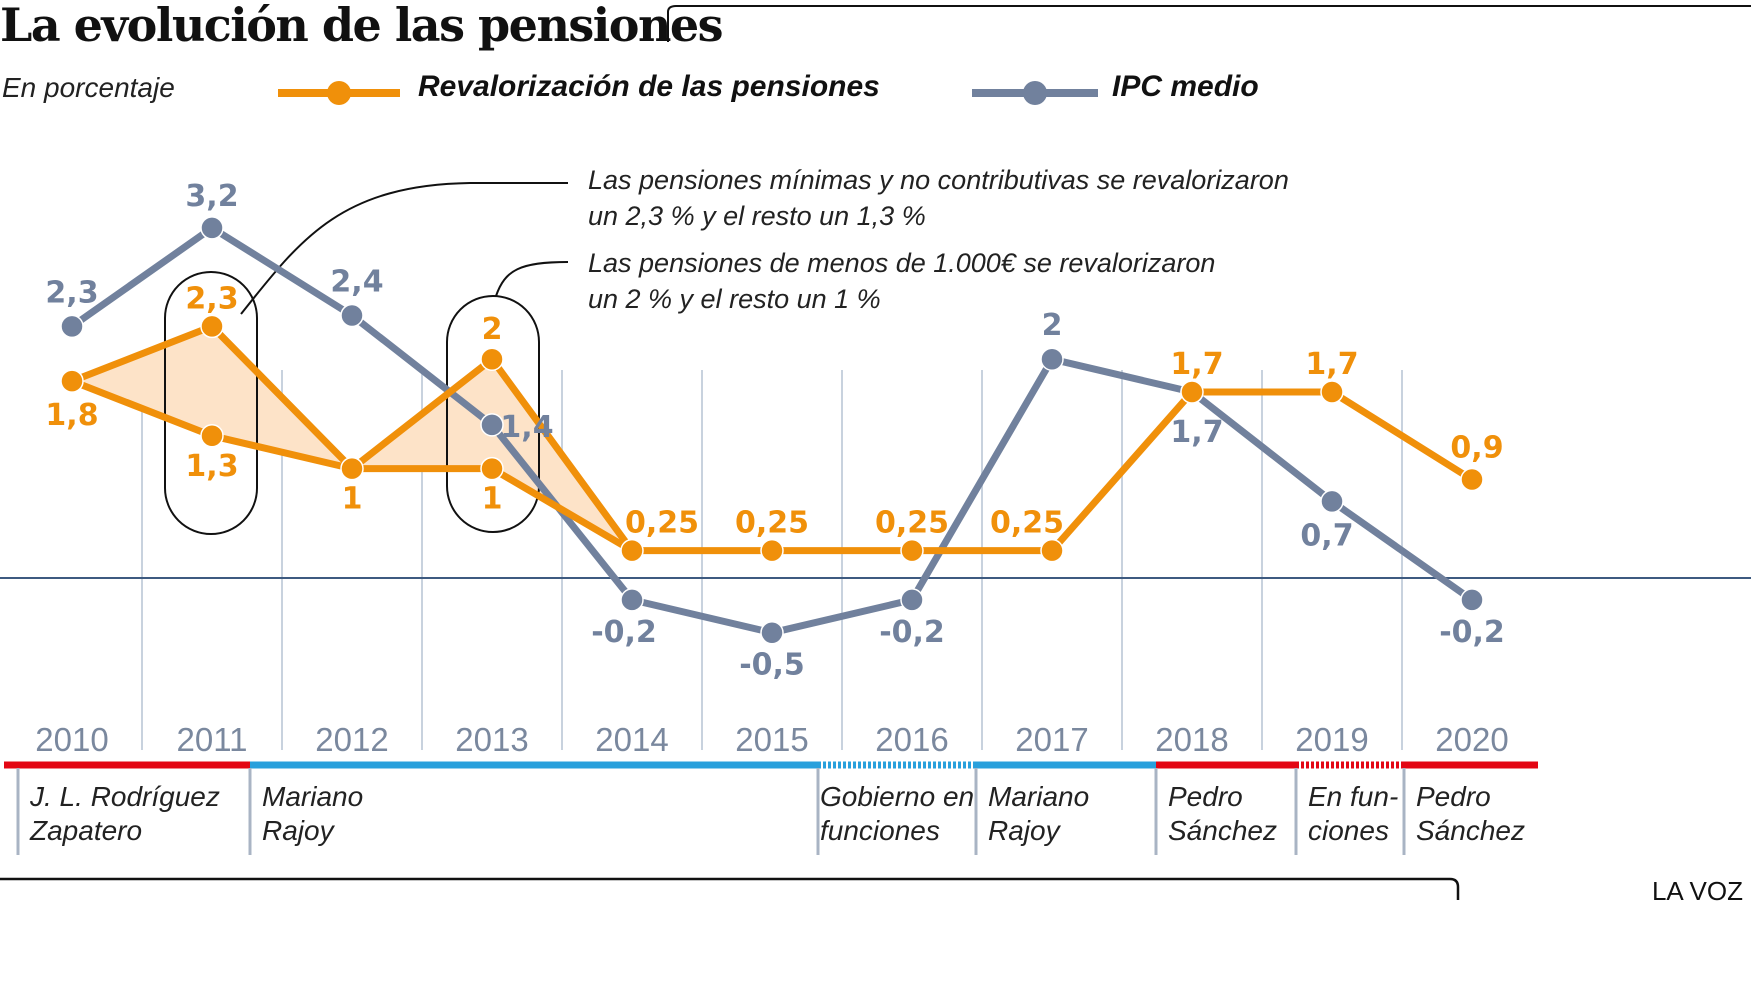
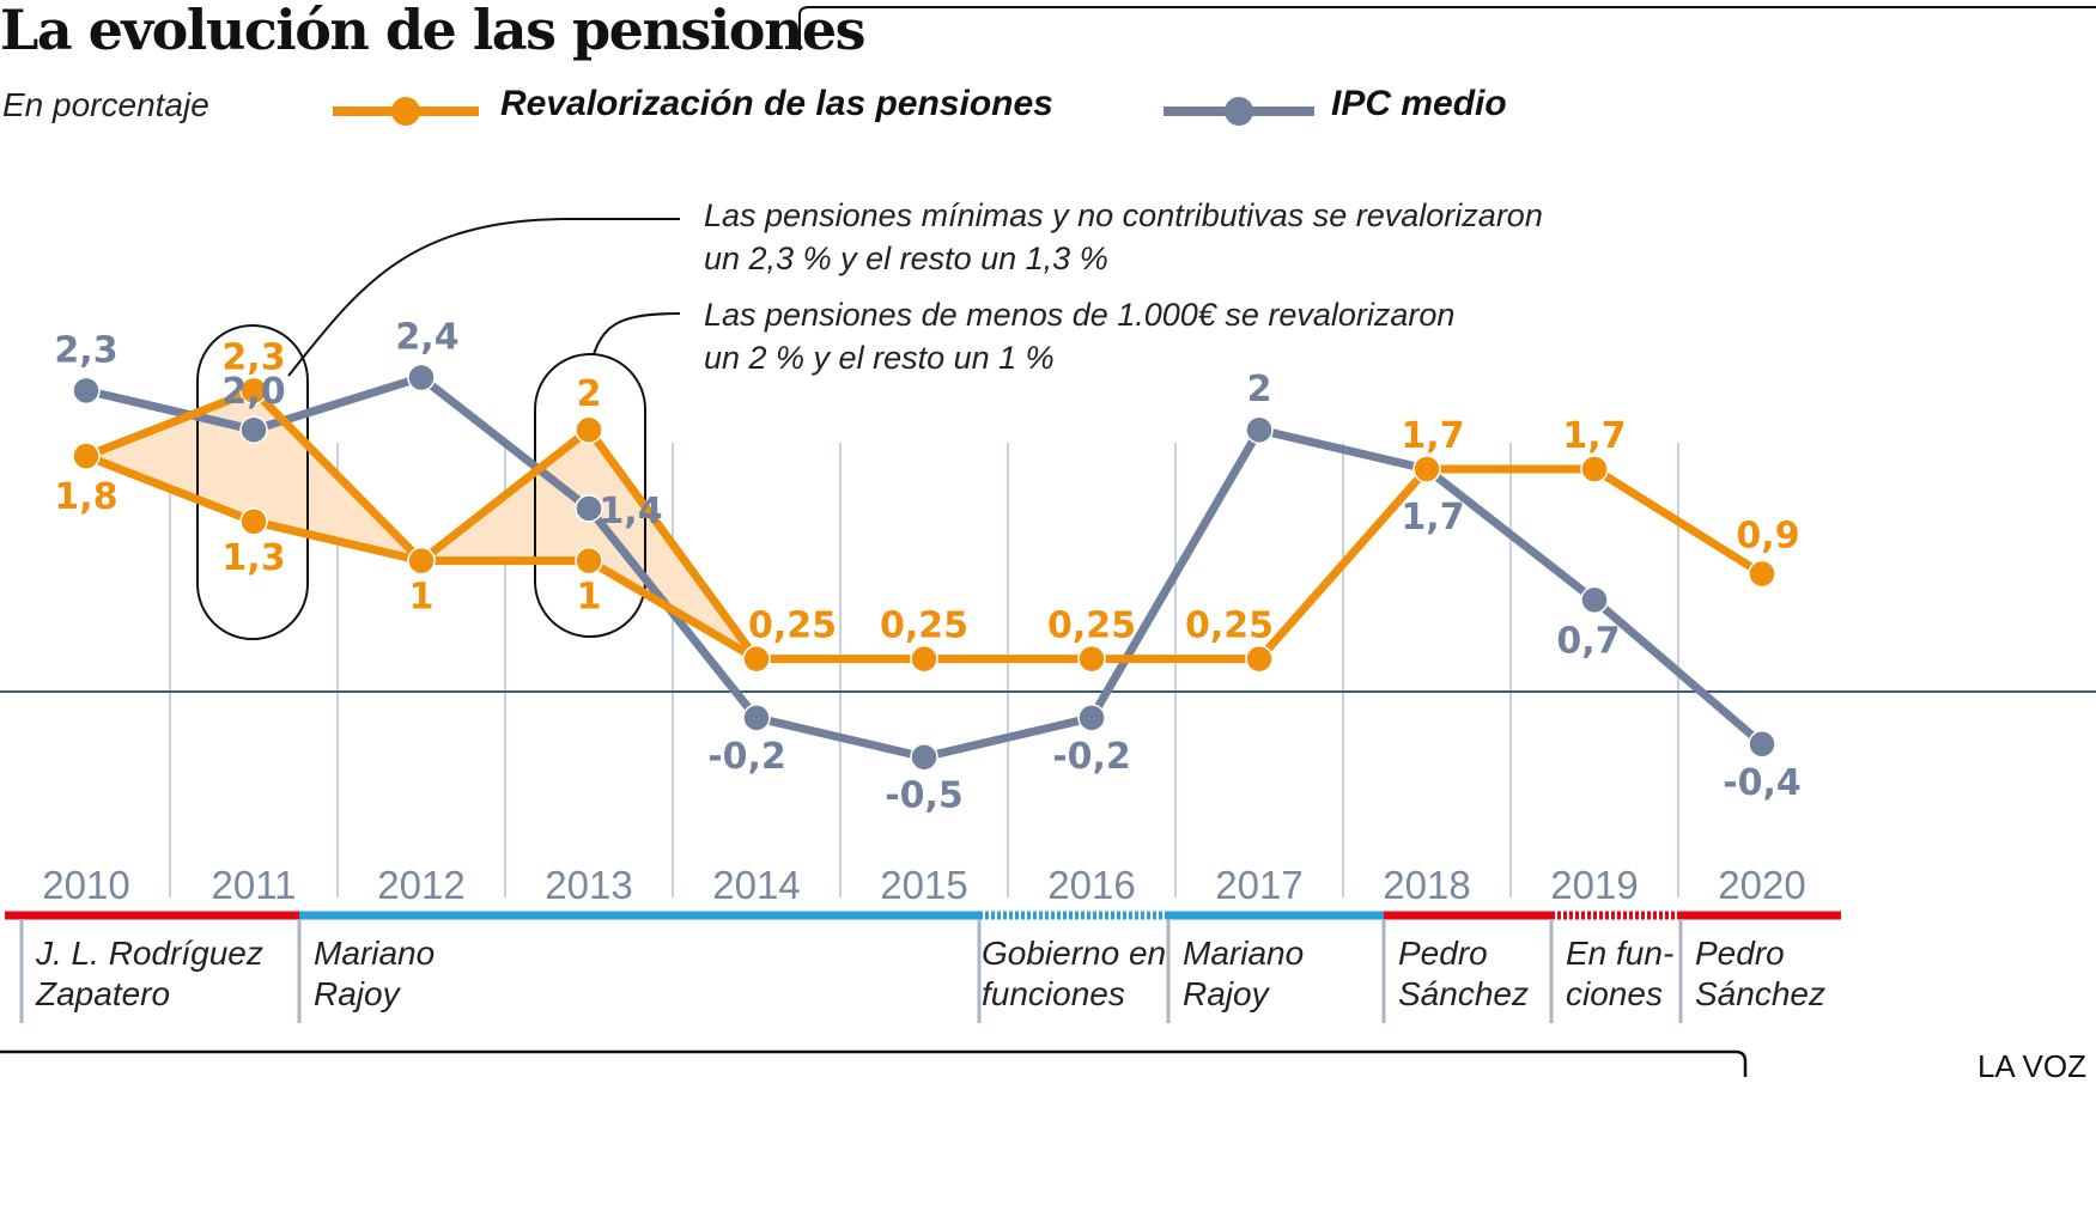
IPC medio/2011: 3,2 -> 2,0
IPC medio/2020: -0,2 -> -0,4
